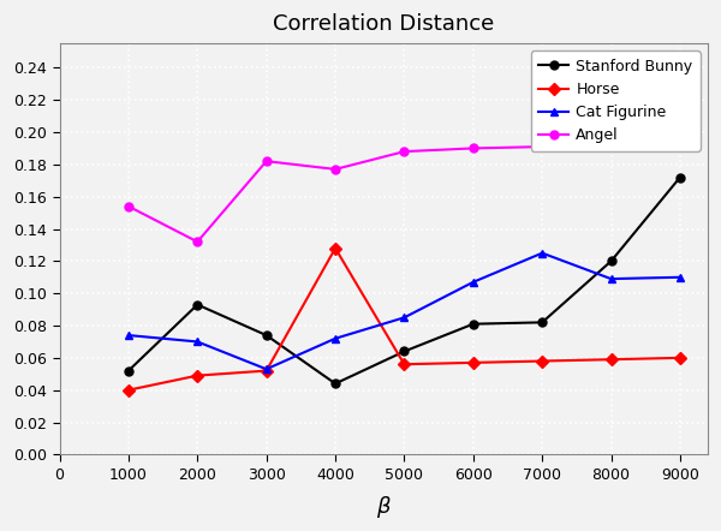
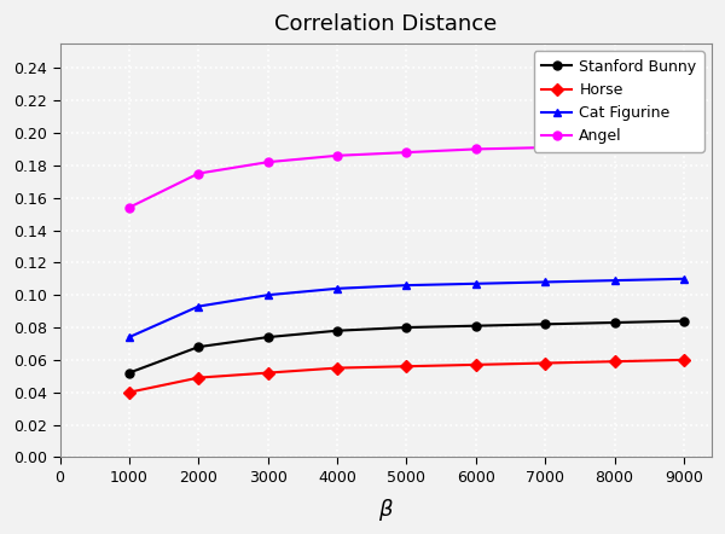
Stanford Bunny/2000: 0.093 -> 0.068
Cat Figurine/2000: 0.070 -> 0.093
Angel/2000: 0.132 -> 0.175
Cat Figurine/3000: 0.053 -> 0.100
Stanford Bunny/4000: 0.044 -> 0.078
Horse/4000: 0.128 -> 0.055
Cat Figurine/4000: 0.072 -> 0.104
Angel/4000: 0.177 -> 0.186
Stanford Bunny/5000: 0.064 -> 0.080
Cat Figurine/5000: 0.085 -> 0.106
Cat Figurine/7000: 0.125 -> 0.108
Stanford Bunny/8000: 0.120 -> 0.083
Stanford Bunny/9000: 0.172 -> 0.084
